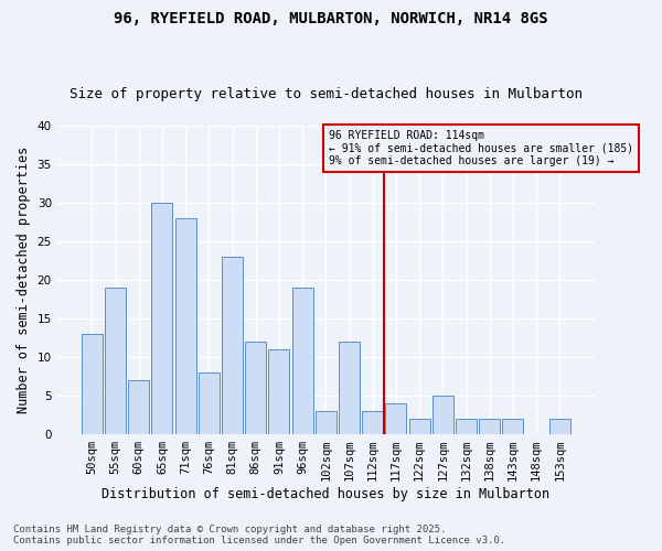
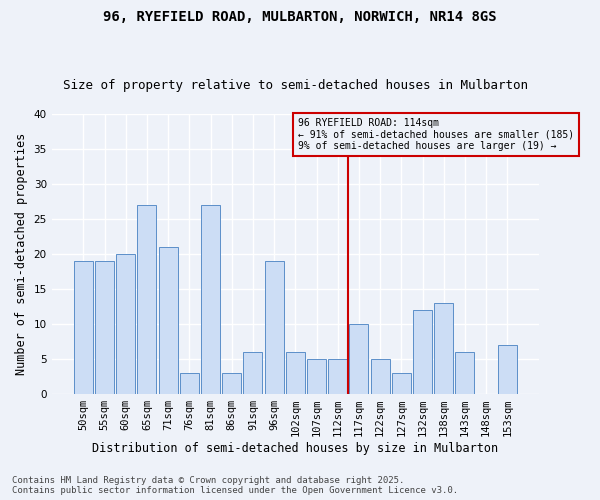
50sqm: 13 -> 19
60sqm: 7 -> 20
65sqm: 30 -> 27
71sqm: 28 -> 21
76sqm: 8 -> 3
81sqm: 23 -> 27
86sqm: 12 -> 3
91sqm: 11 -> 6
102sqm: 3 -> 6
107sqm: 12 -> 5
112sqm: 3 -> 5
117sqm: 4 -> 10
122sqm: 2 -> 5
127sqm: 5 -> 3
132sqm: 2 -> 12
138sqm: 2 -> 13
143sqm: 2 -> 6
153sqm: 2 -> 7
